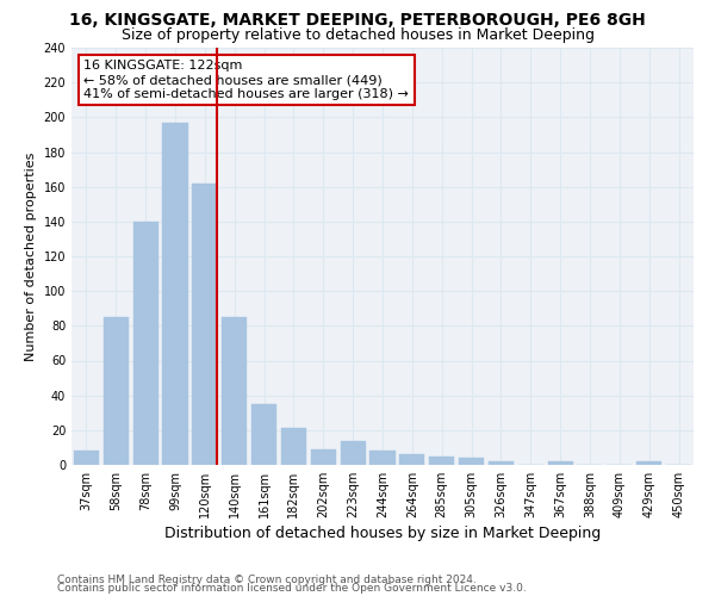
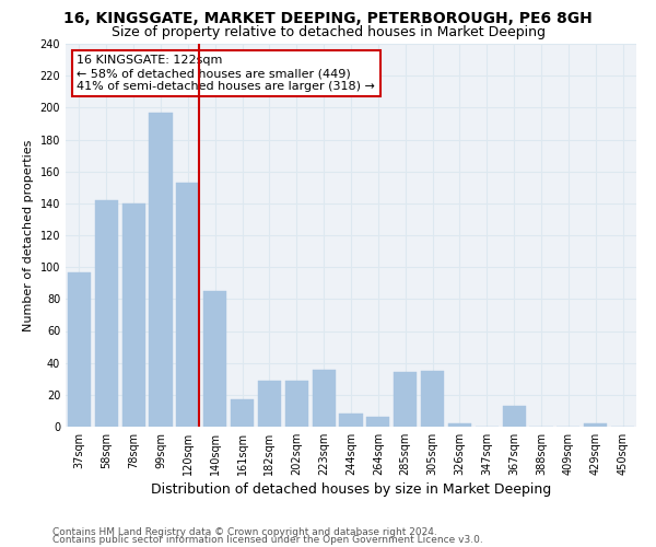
37sqm: 8 -> 97
58sqm: 85 -> 142
120sqm: 162 -> 153
161sqm: 35 -> 17
182sqm: 21 -> 29
202sqm: 9 -> 29
223sqm: 14 -> 36
285sqm: 5 -> 34
305sqm: 4 -> 35
367sqm: 2 -> 13
